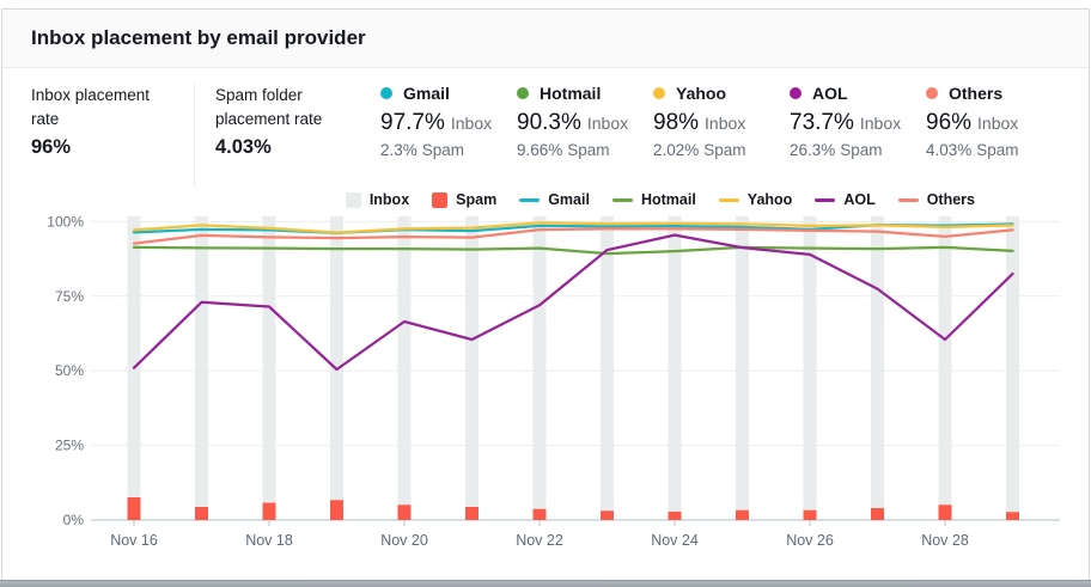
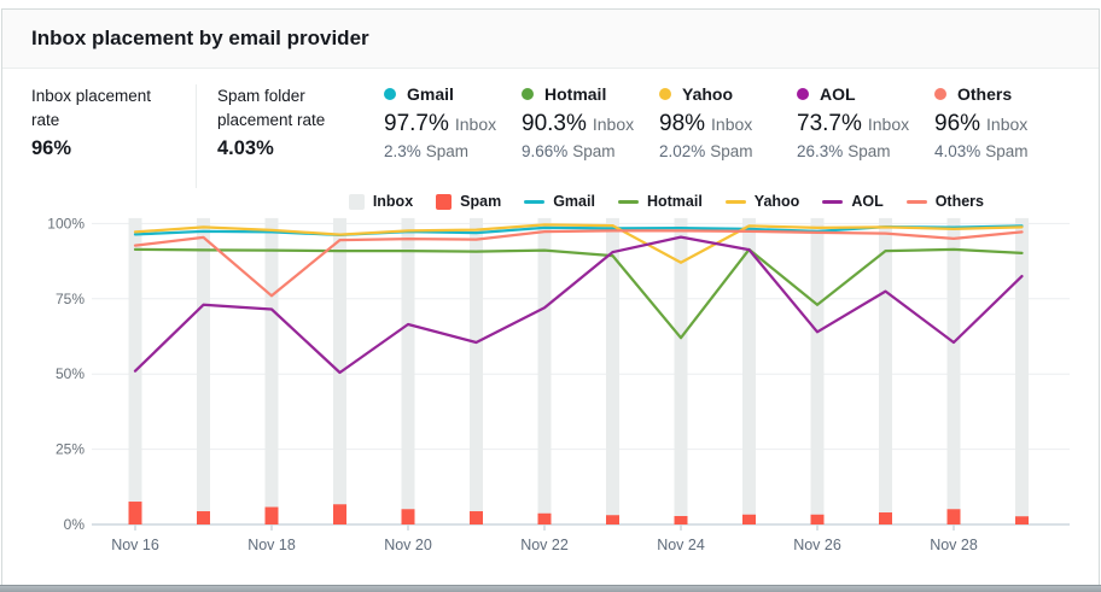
Others/Nov 18: 95% -> 76%
Hotmail/Nov 24: 90% -> 62%
Yahoo/Nov 24: 99% -> 87%
Hotmail/Nov 26: 91% -> 73%
AOL/Nov 26: 89% -> 64%
